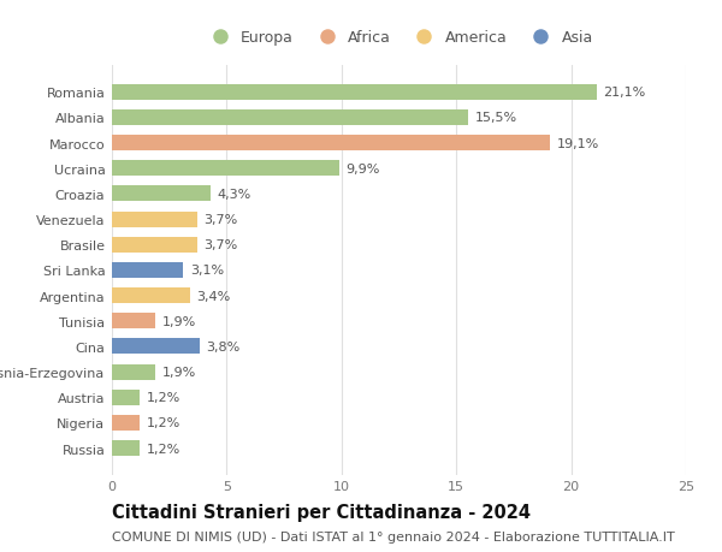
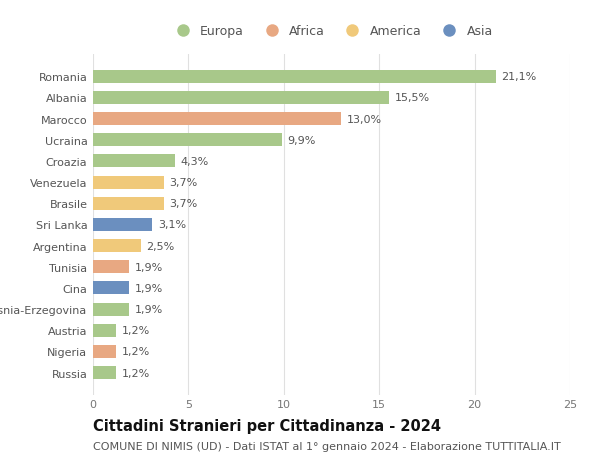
Marocco: 19,1% -> 13,0%
Argentina: 3,4% -> 2,5%
Cina: 3,8% -> 1,9%
